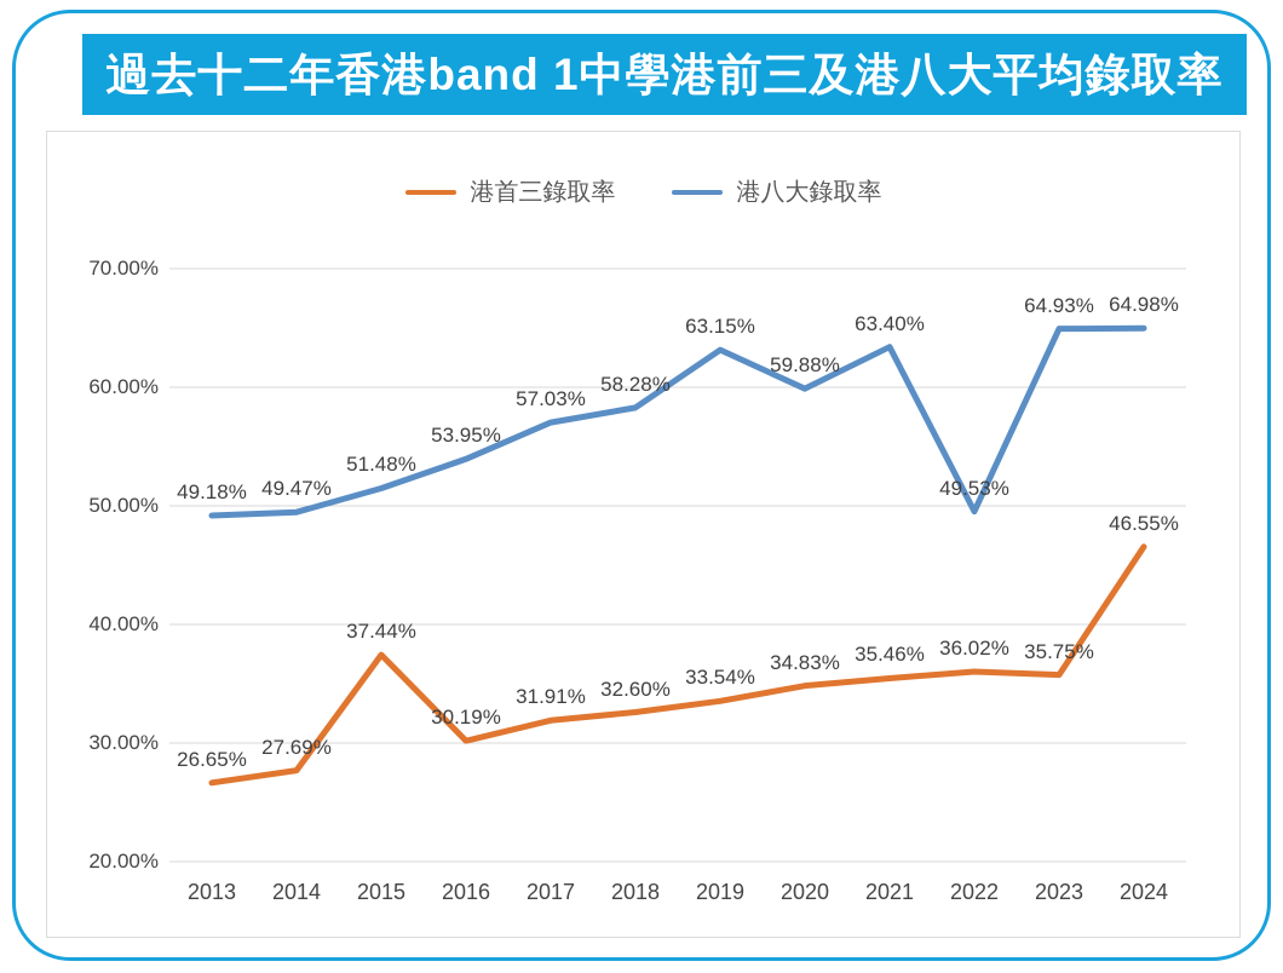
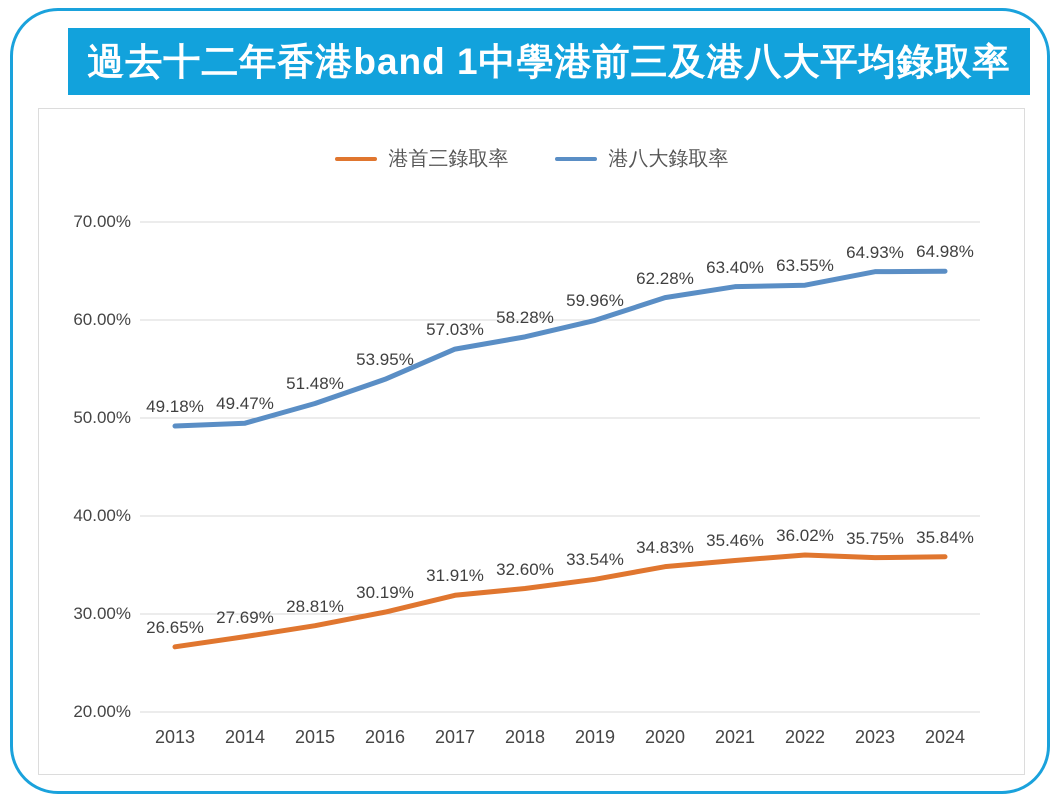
港首三錄取率/2015: 37.44% -> 28.81%
港八大錄取率/2019: 63.15% -> 59.96%
港八大錄取率/2020: 59.88% -> 62.28%
港八大錄取率/2022: 49.53% -> 63.55%
港首三錄取率/2024: 46.55% -> 35.84%
